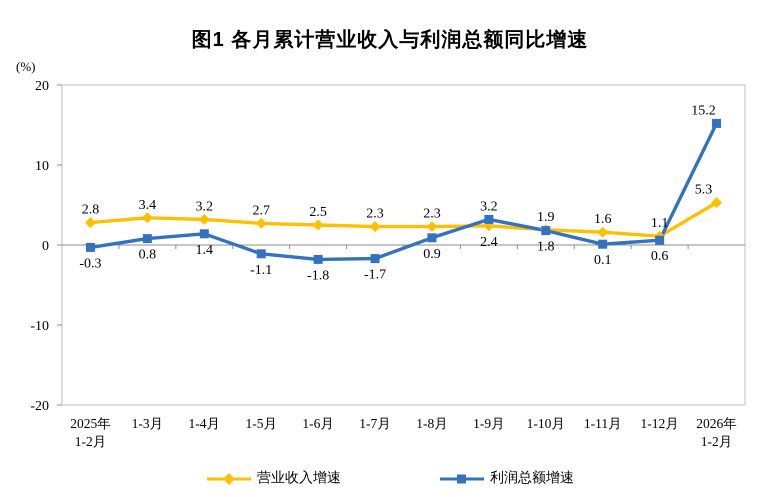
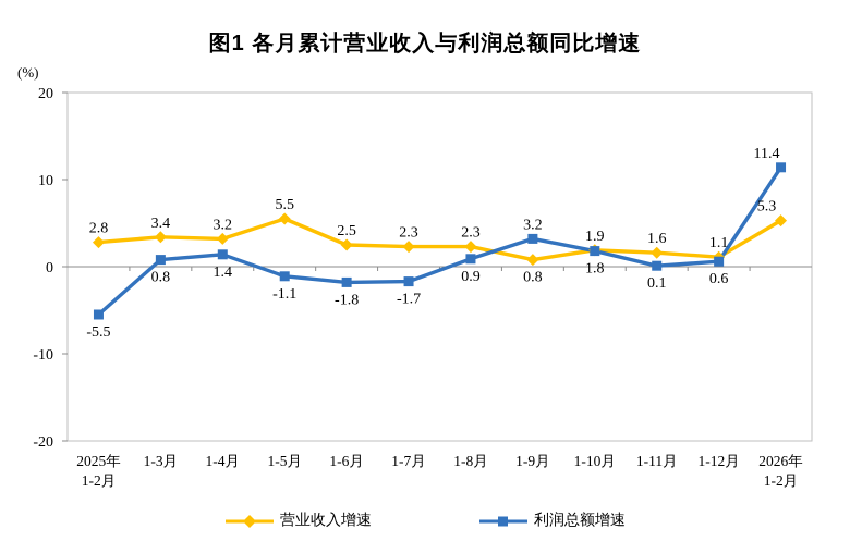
利润总额增速/2025年 1-2月: -0.3 -> -5.5
营业收入增速/1-5月: 2.7 -> 5.5
营业收入增速/1-9月: 2.4 -> 0.8
利润总额增速/2026年 1-2月: 15.2 -> 11.4
